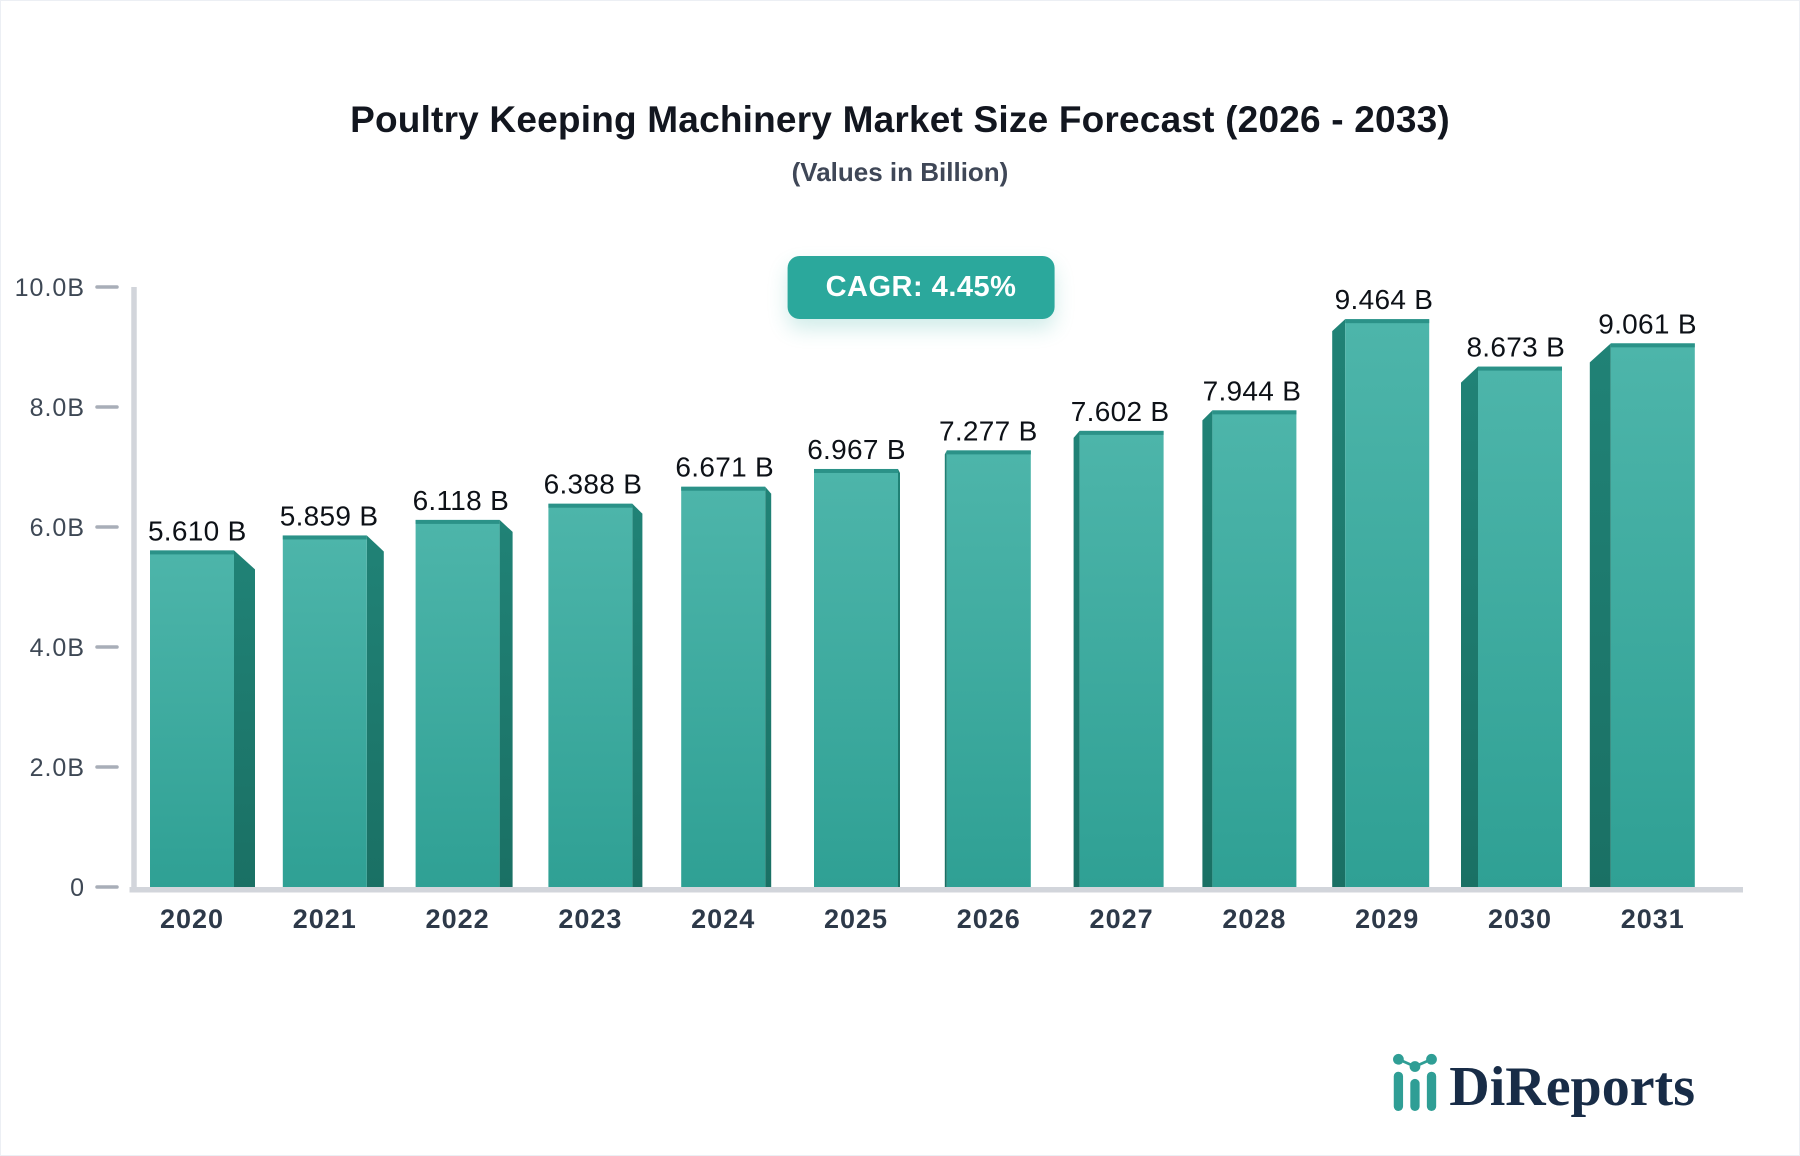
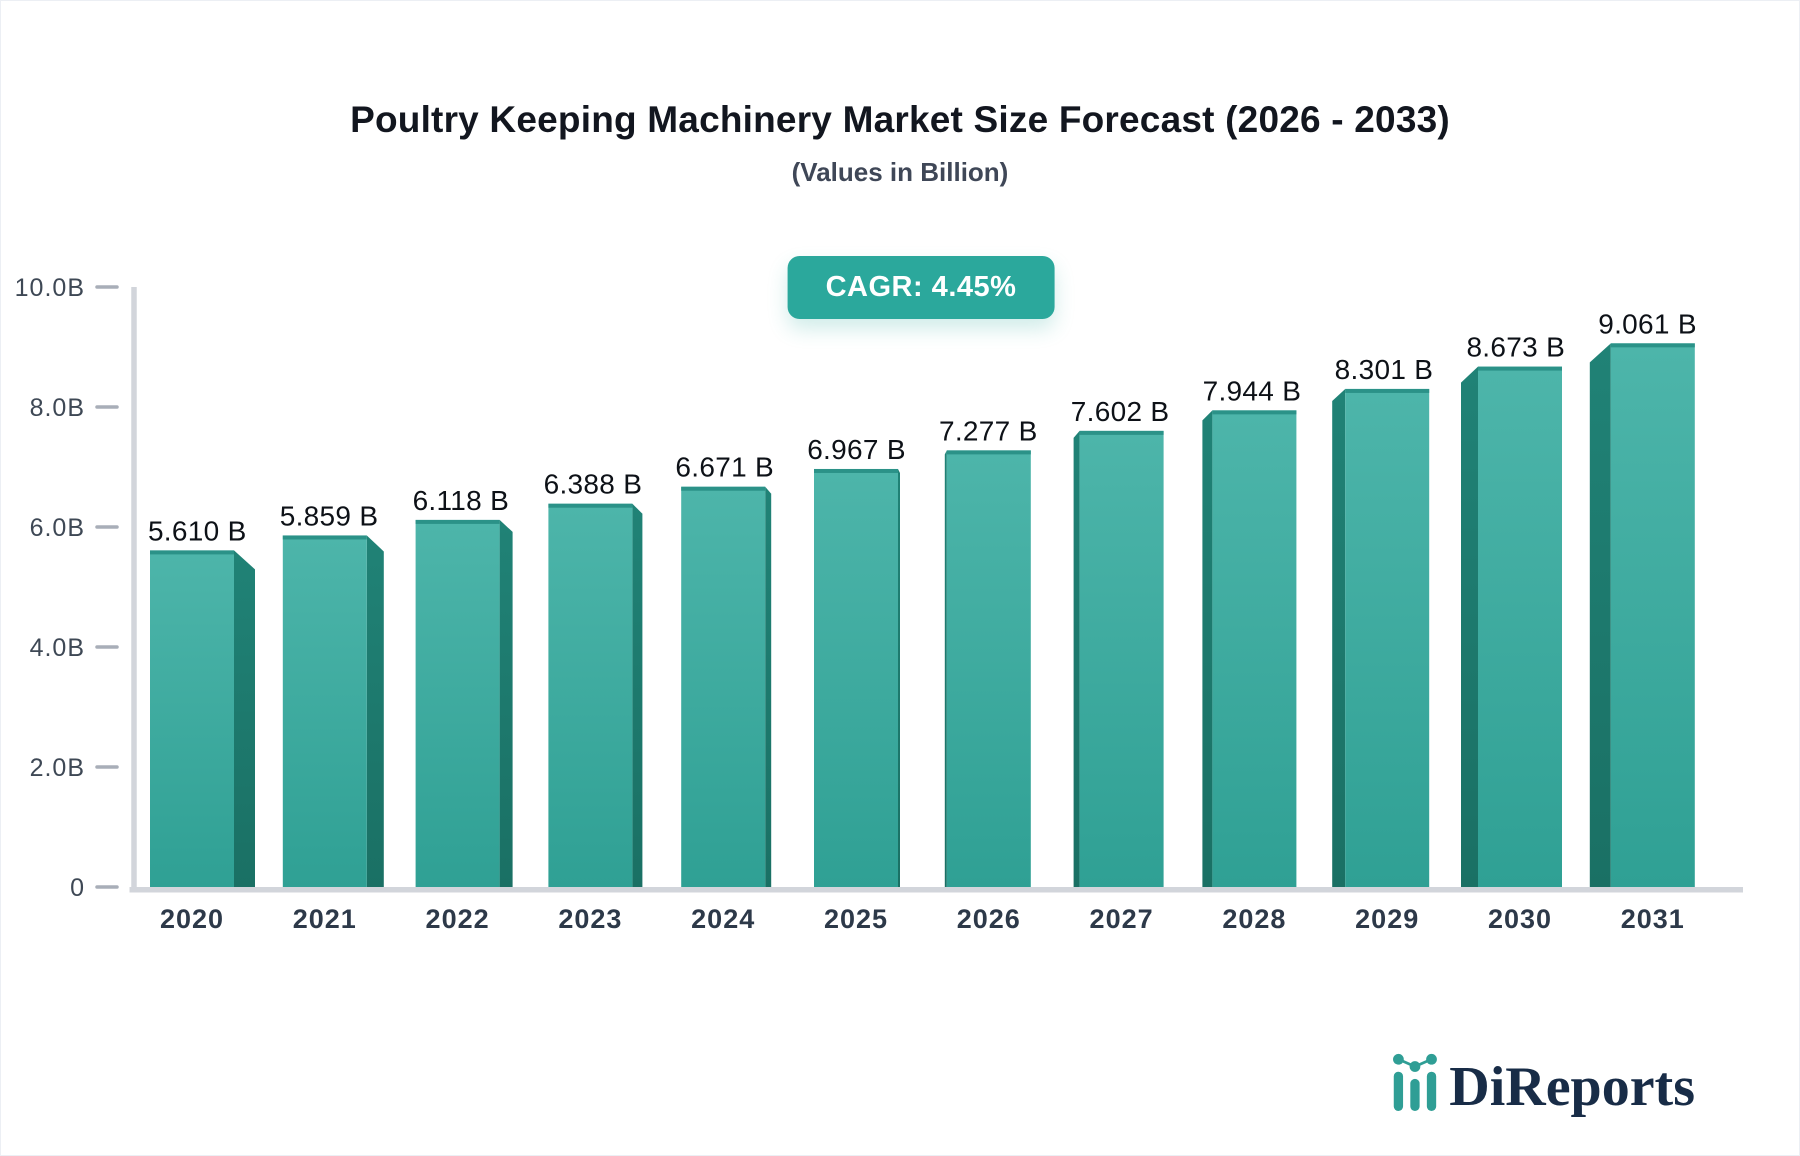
2029: 9.464 -> 8.301
